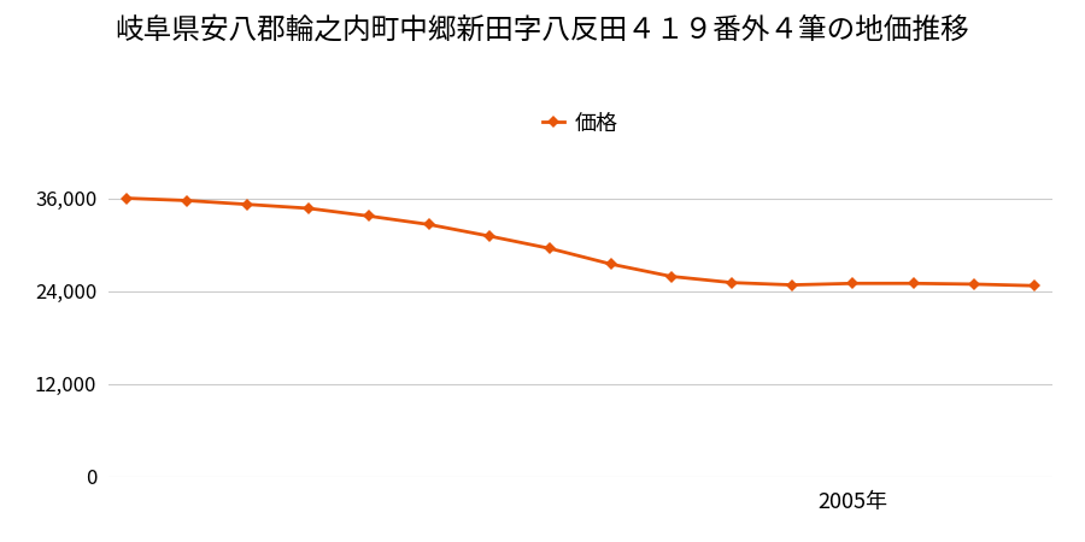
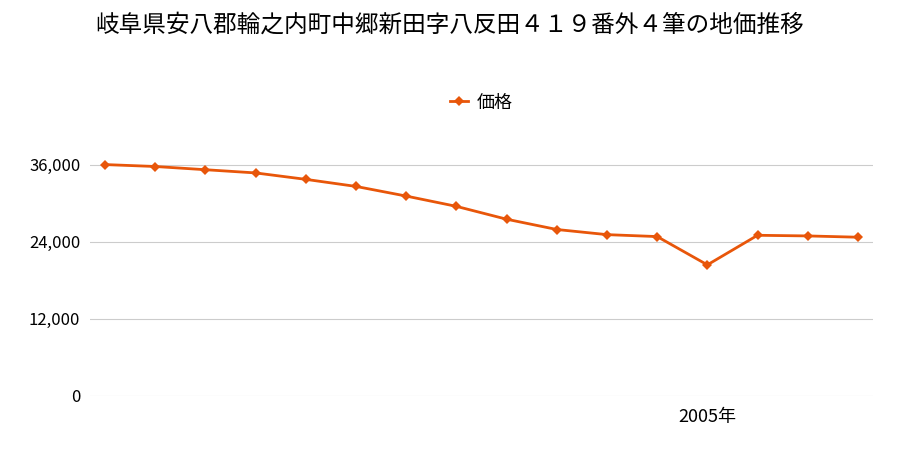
2005年: 25,000 -> 20,400
